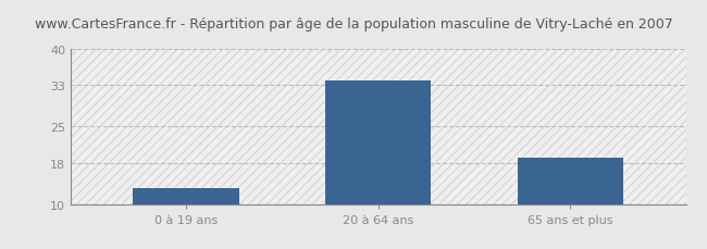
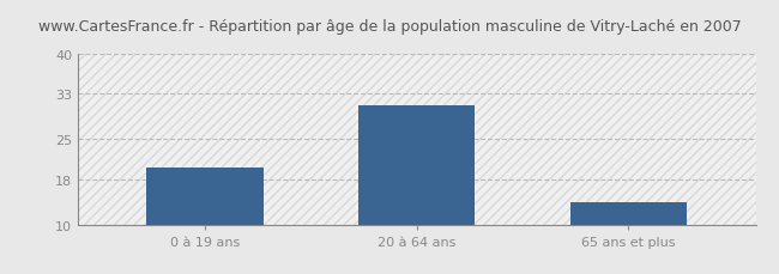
0 à 19 ans: 13 -> 20
20 à 64 ans: 34 -> 31
65 ans et plus: 19 -> 14
